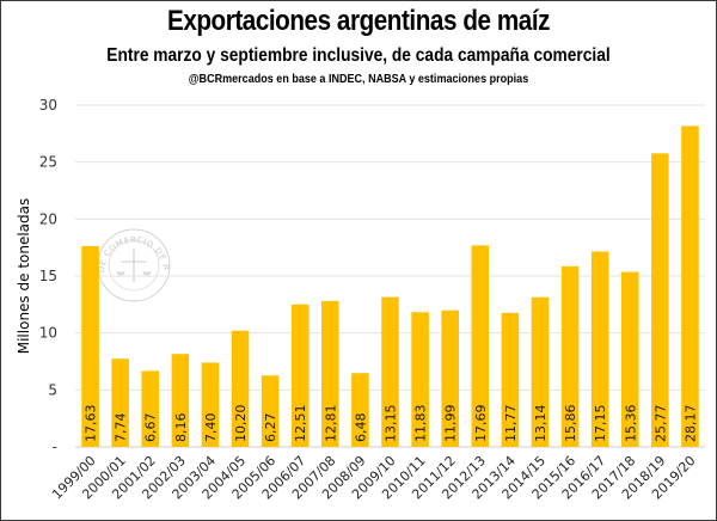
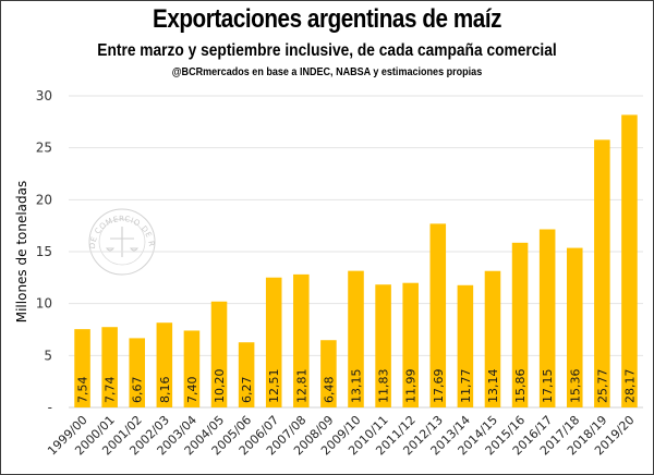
1999/00: 17,63 -> 7,54
